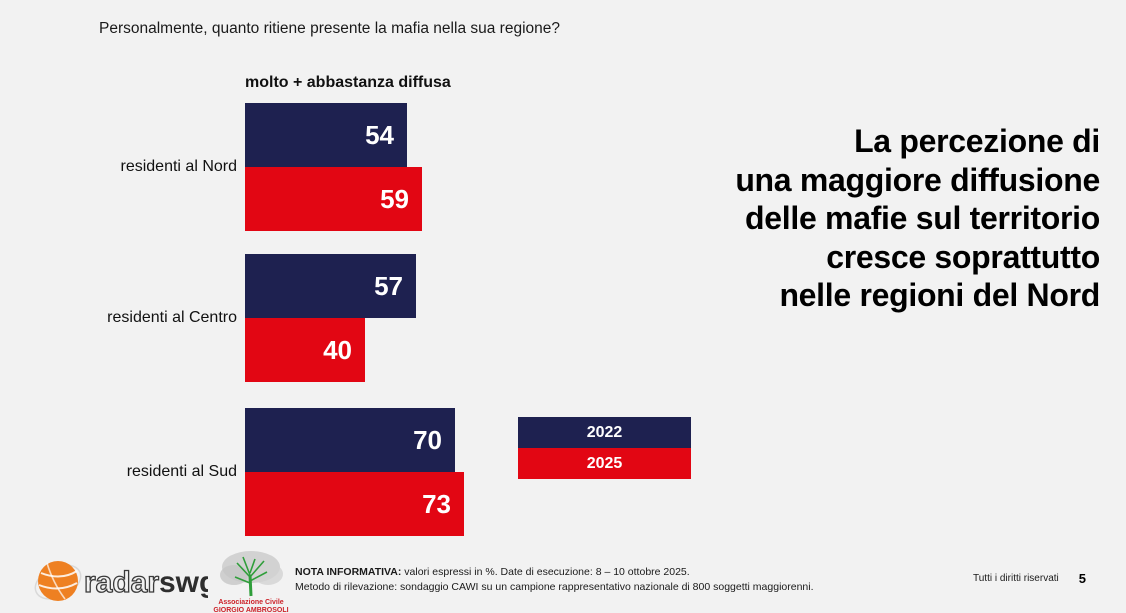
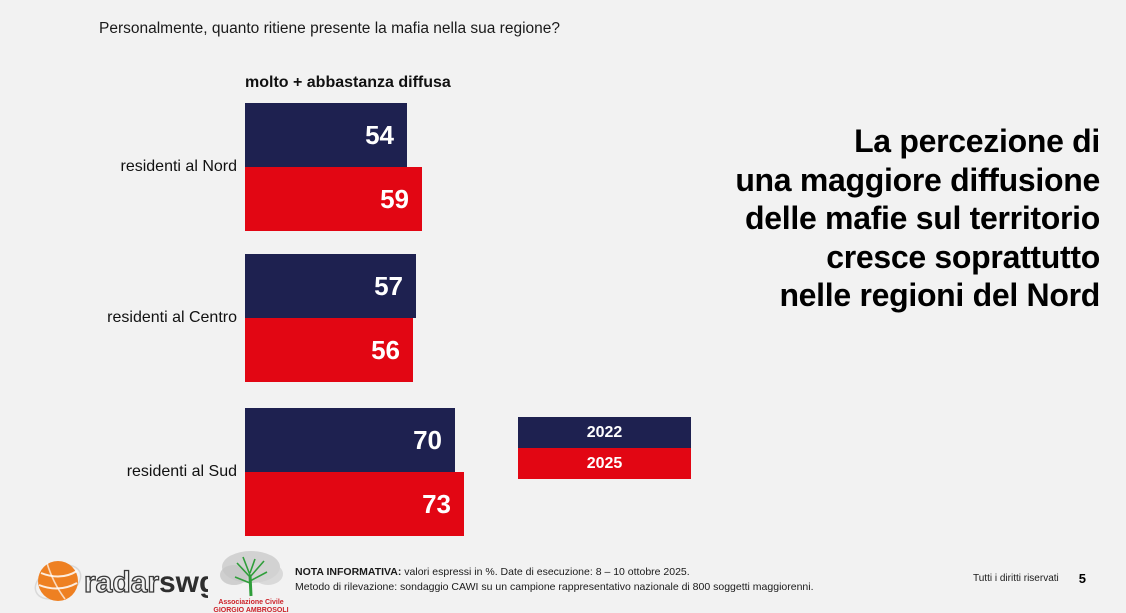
2025/residenti al Centro: 40 -> 56
